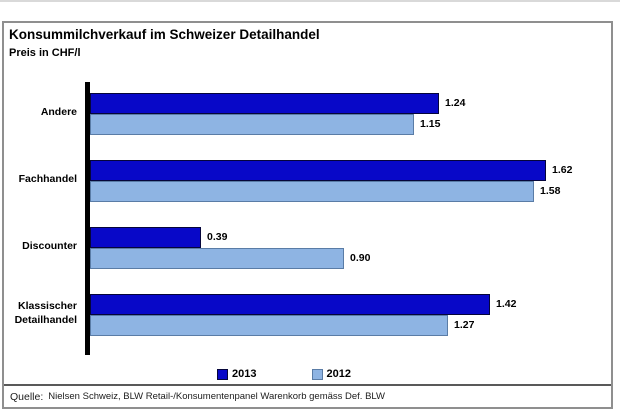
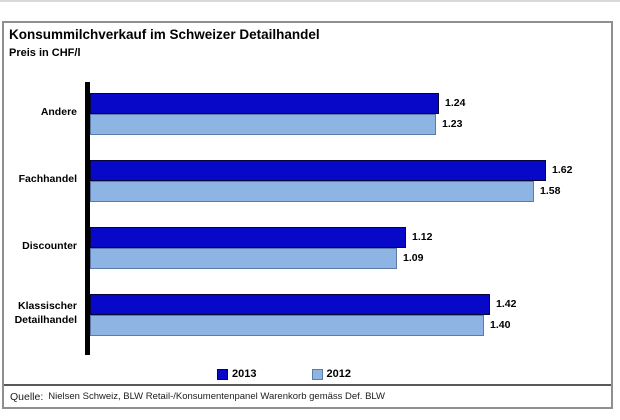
2012/Andere: 1.15 -> 1.23
2013/Discounter: 0.39 -> 1.12
2012/Discounter: 0.90 -> 1.09
2012/Klassischer Detailhandel: 1.27 -> 1.40
